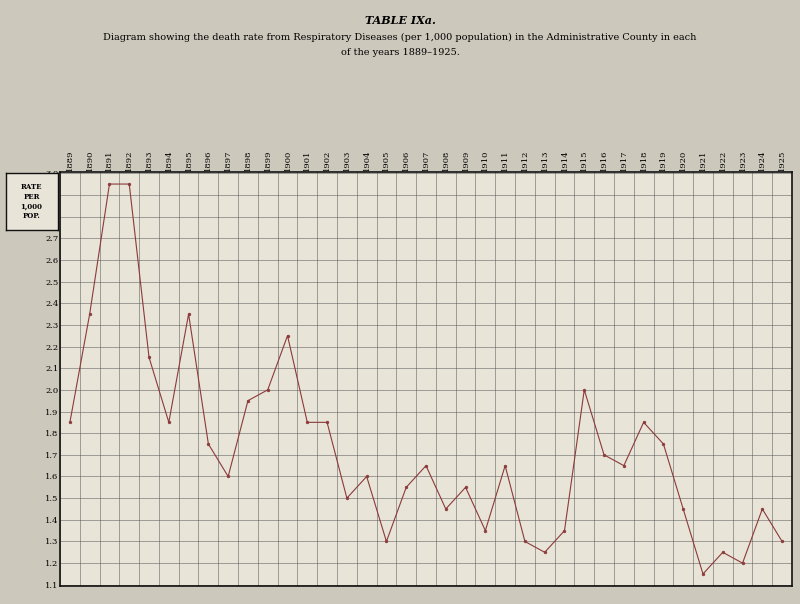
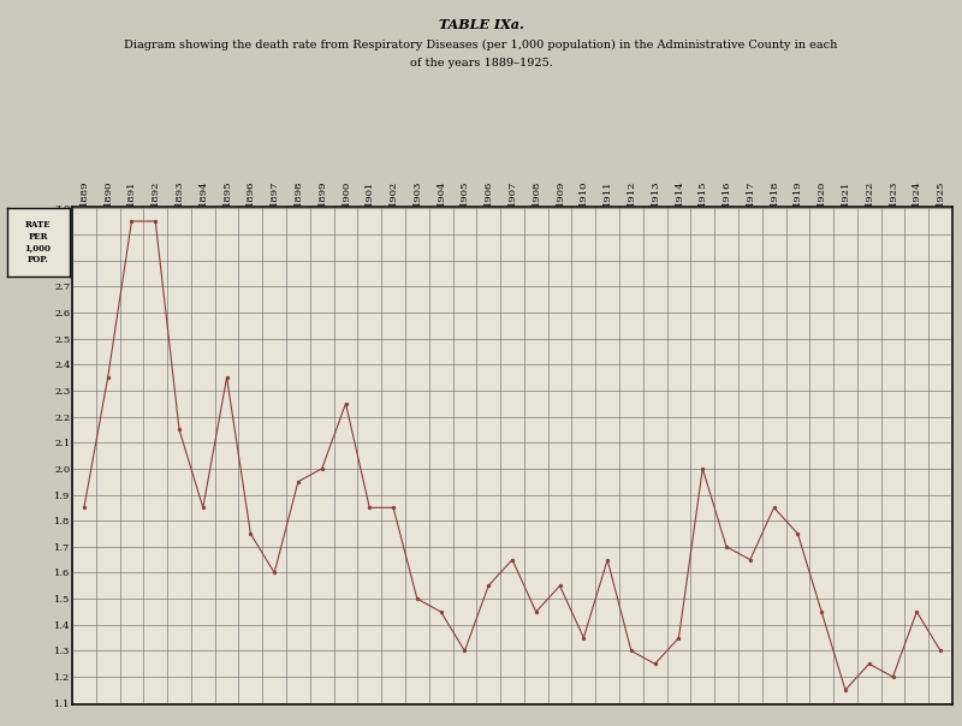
1904: 1.60 -> 1.45
